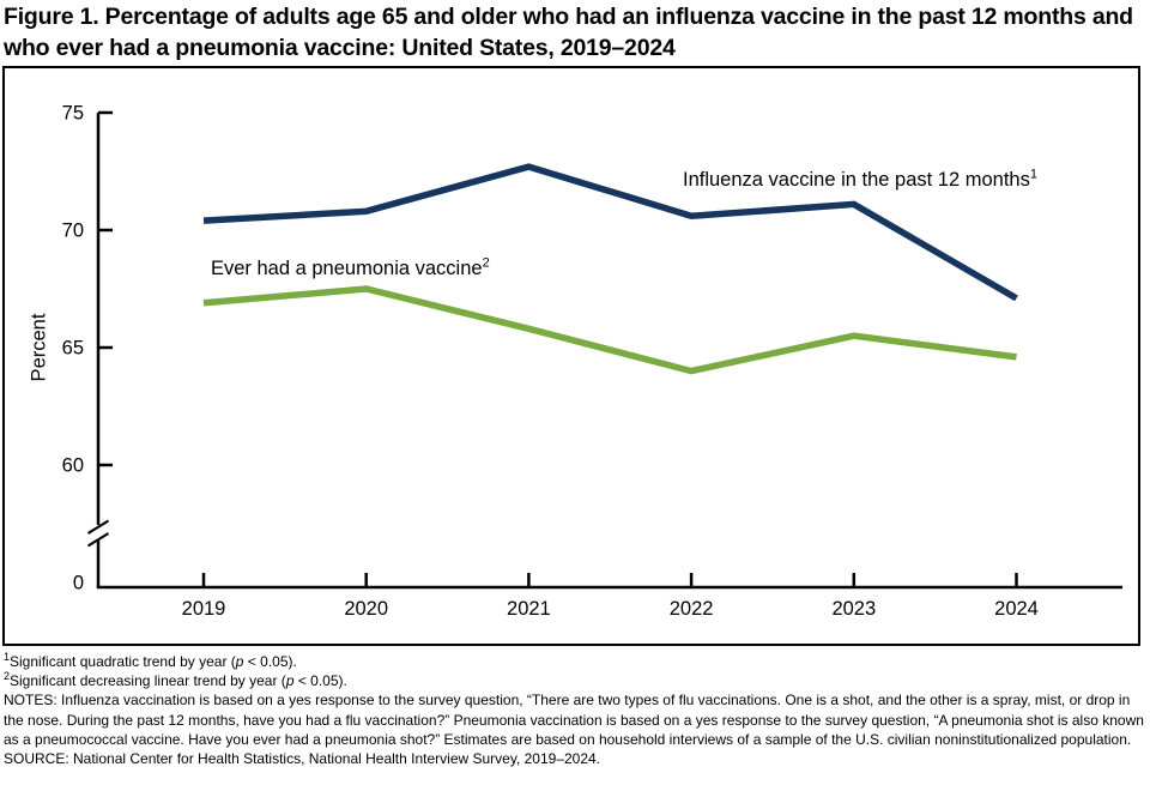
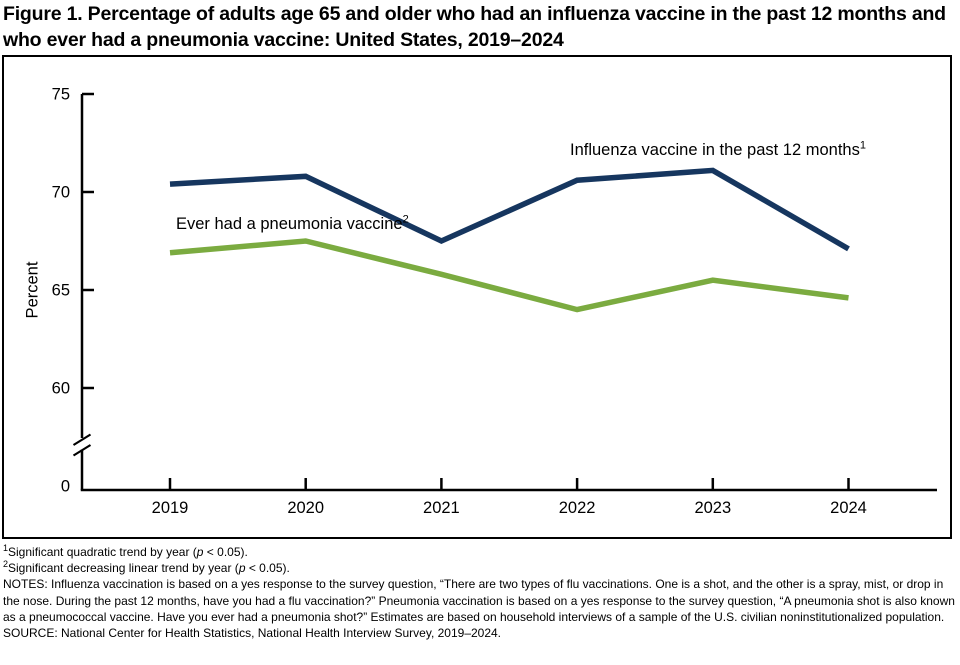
Influenza vaccine in the past 12 months/2021: 72.7 -> 67.5
